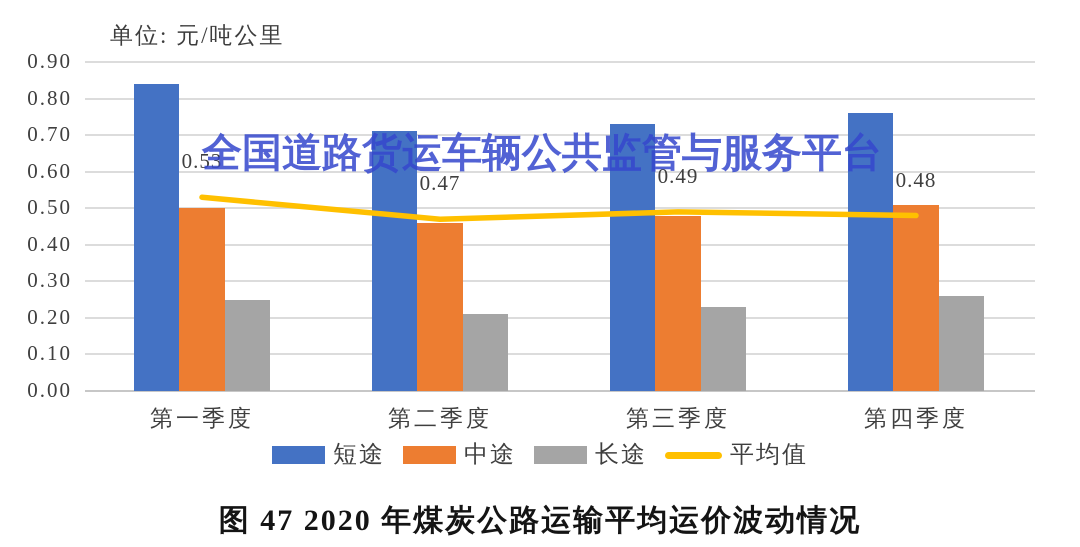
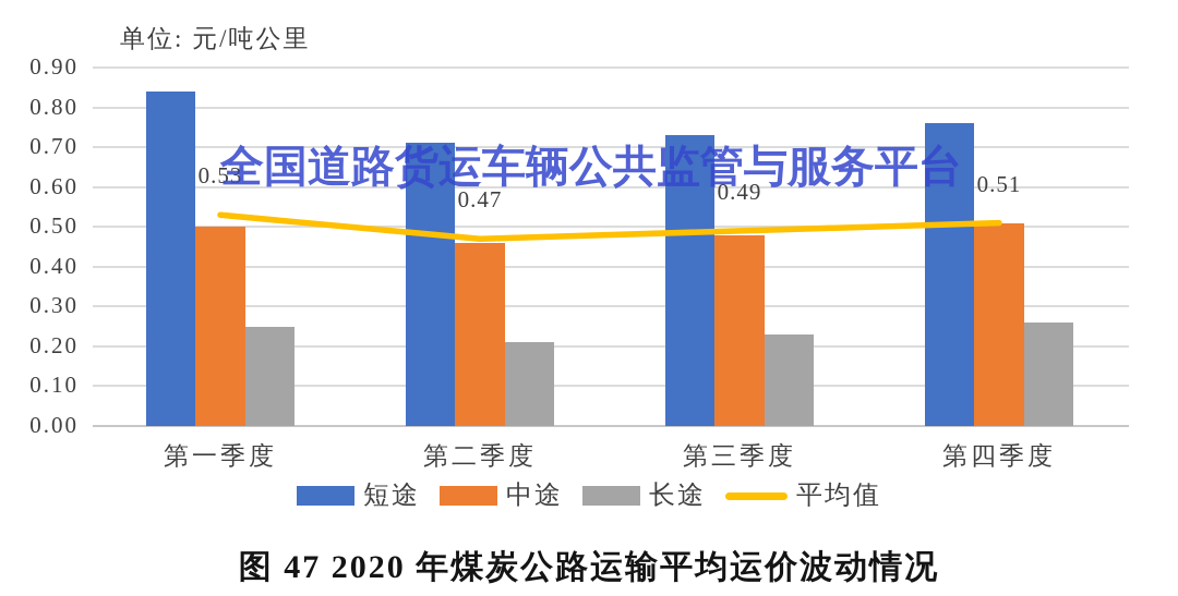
平均值/第四季度: 0.48 -> 0.51
